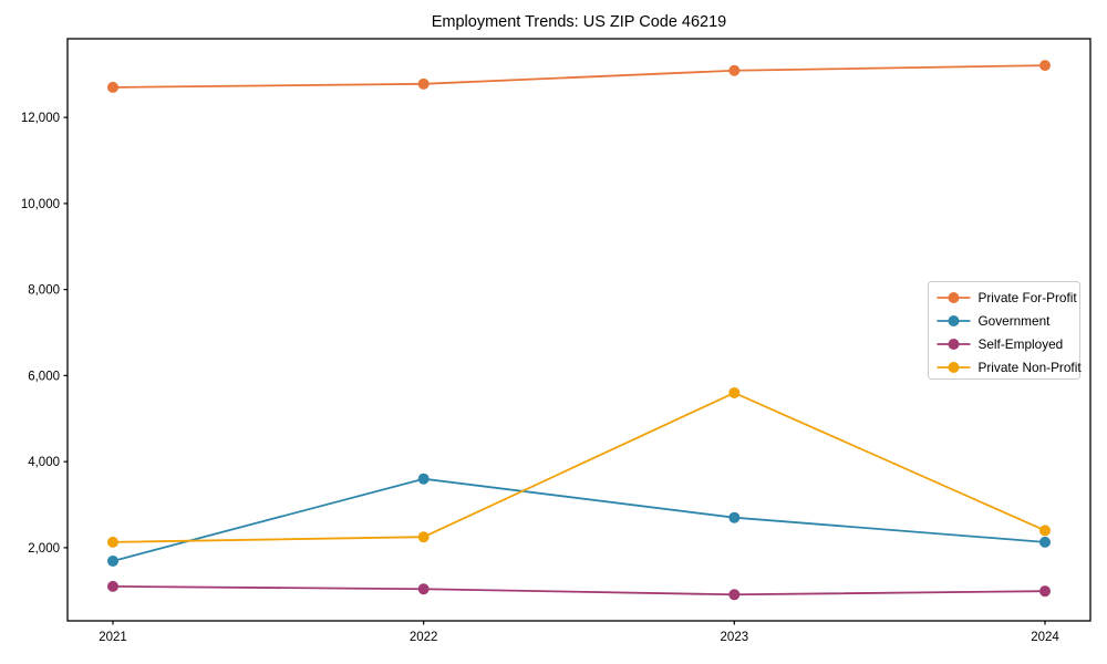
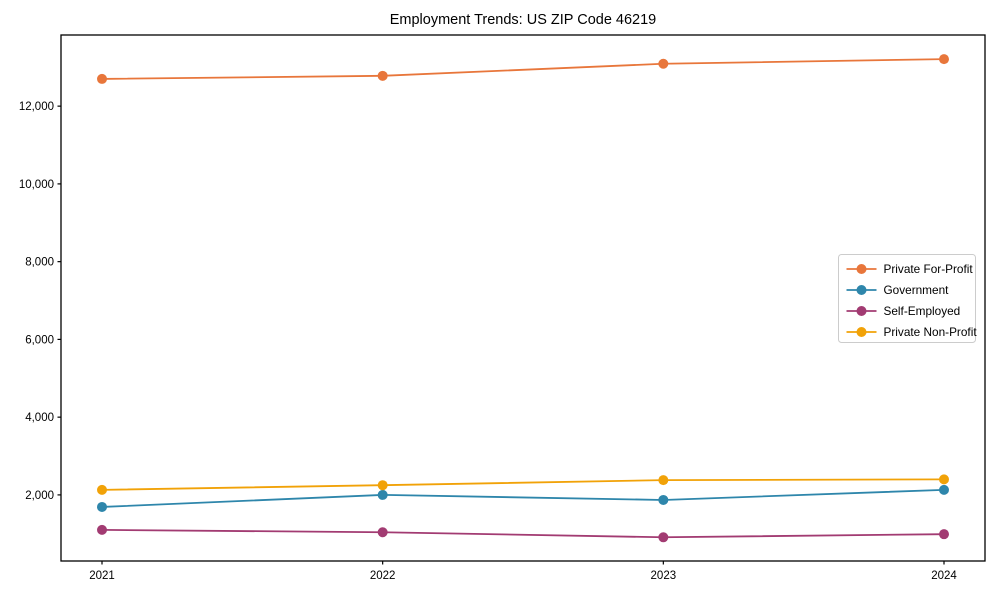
Government/2022: 3600 -> 2000
Government/2023: 2700 -> 1900
Private Non-Profit/2023: 5600 -> 2400
